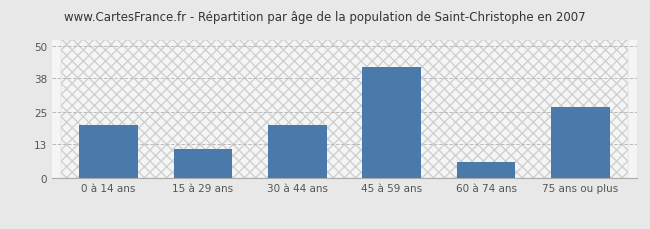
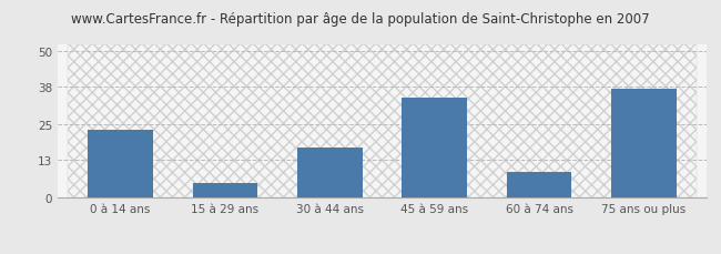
0 à 14 ans: 20 -> 23
15 à 29 ans: 11 -> 5
30 à 44 ans: 20 -> 17
45 à 59 ans: 42 -> 34
60 à 74 ans: 6 -> 9
75 ans ou plus: 27 -> 37
